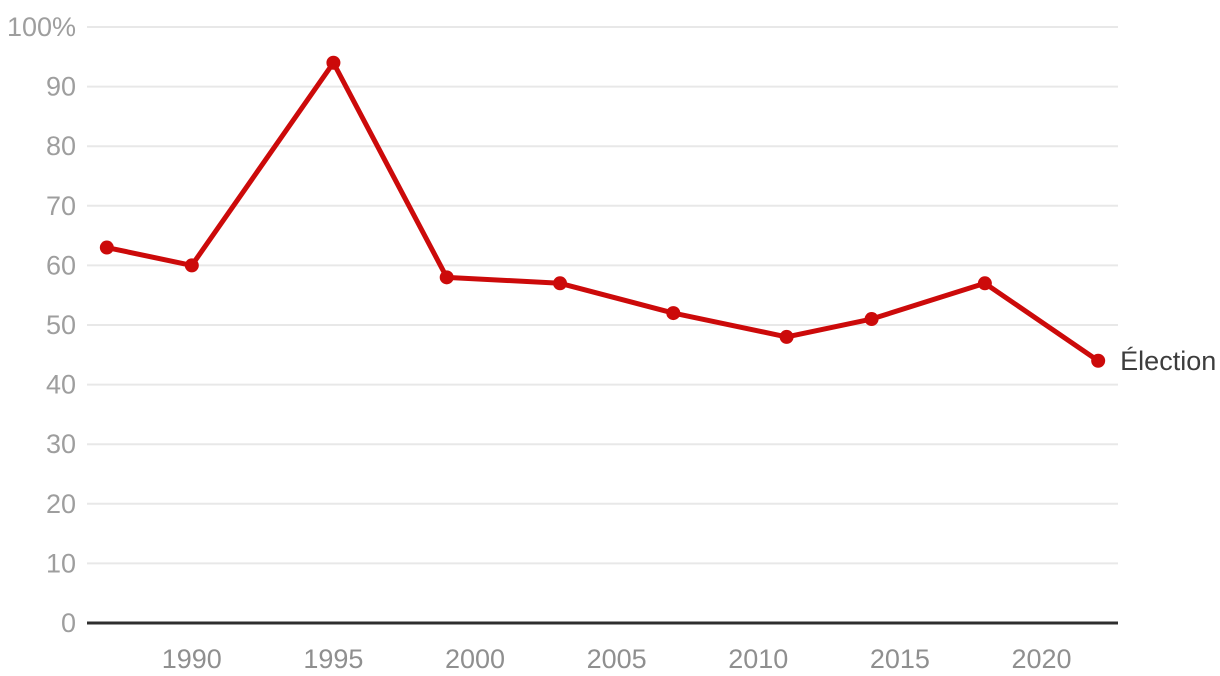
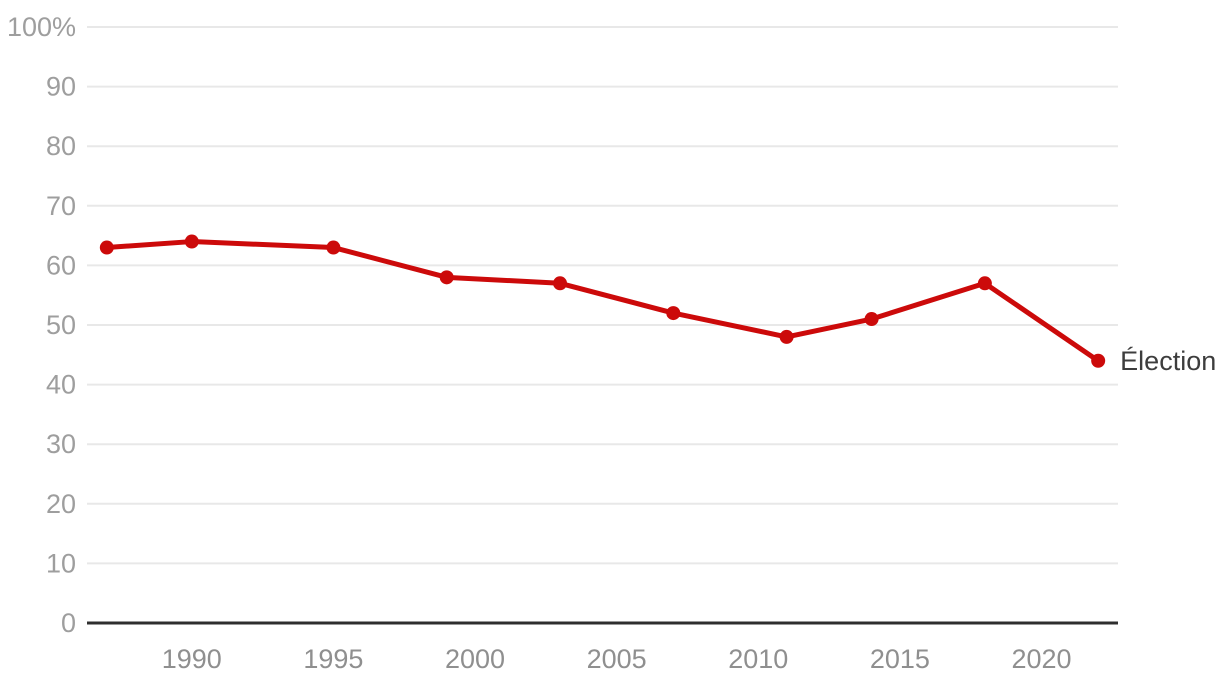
1990: 60% -> 64%
1995: 94% -> 63%
